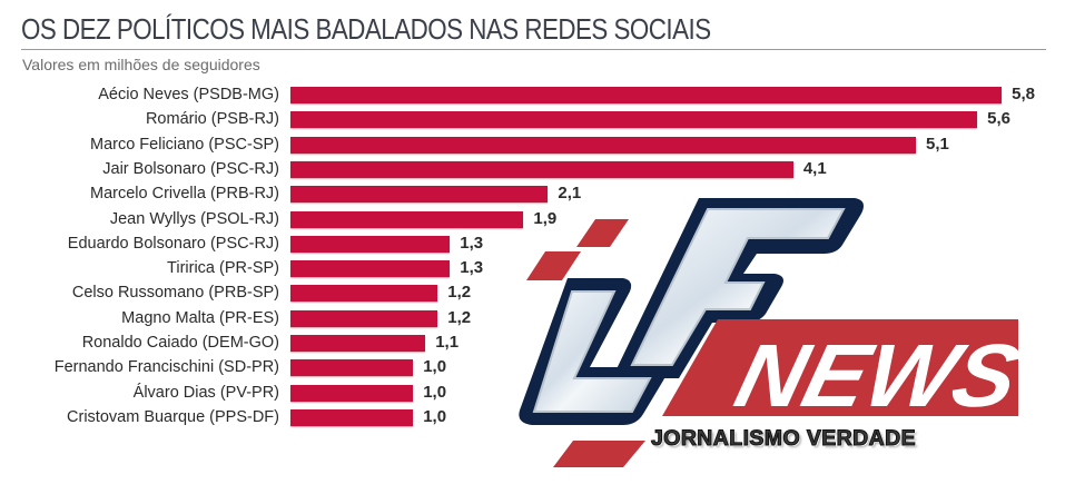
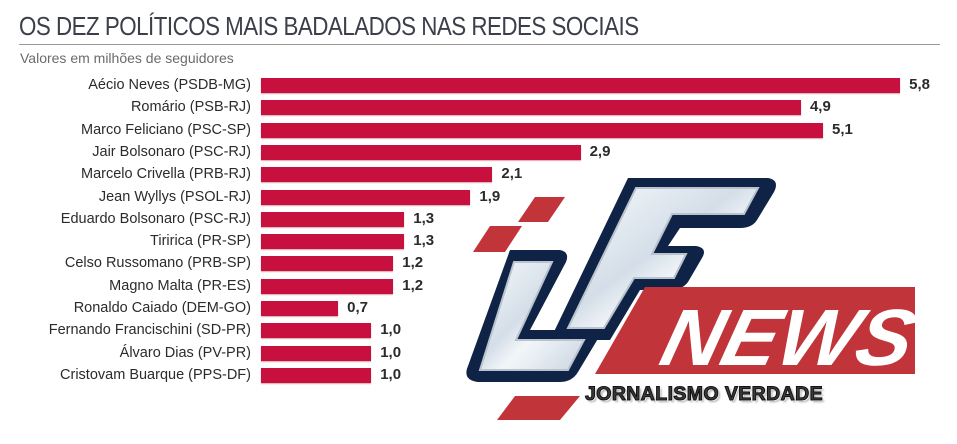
Romário (PSB-RJ): 5,6 -> 4,9
Jair Bolsonaro (PSC-RJ): 4,1 -> 2,9
Ronaldo Caiado (DEM-GO): 1,1 -> 0,7
